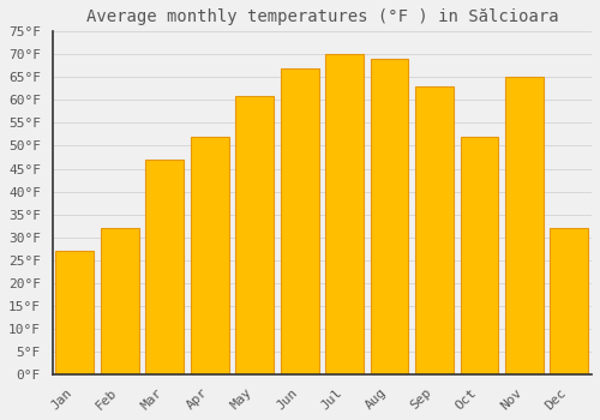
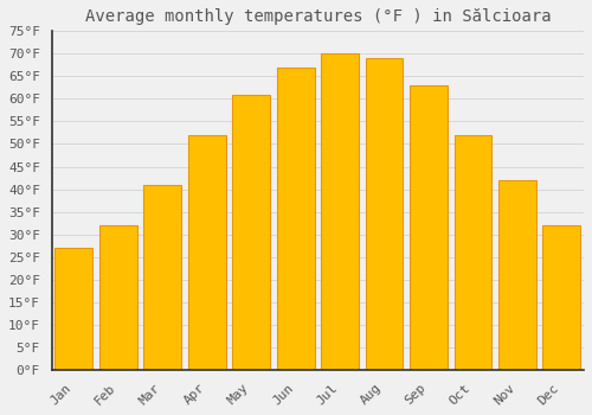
Mar: 47°F -> 41°F
Nov: 65°F -> 42°F
